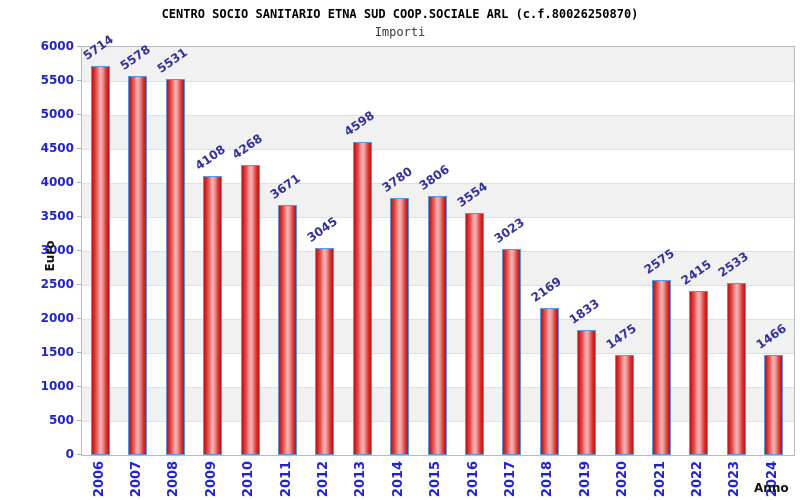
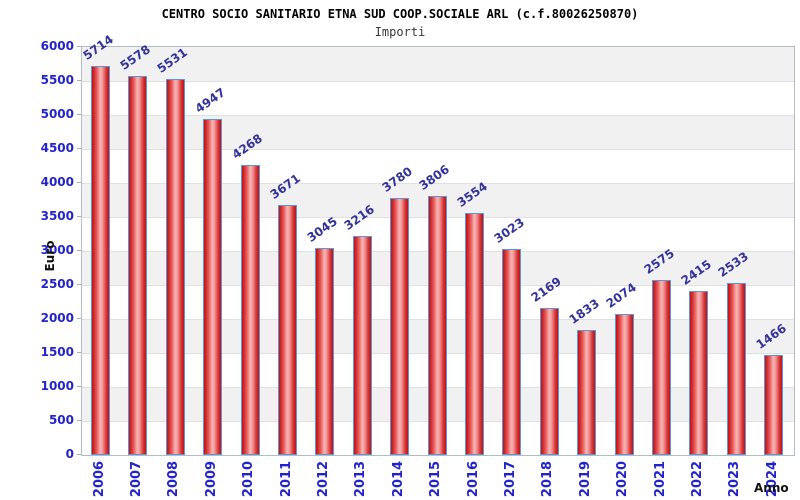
2009: 4108 -> 4947
2013: 4598 -> 3216
2020: 1475 -> 2074
